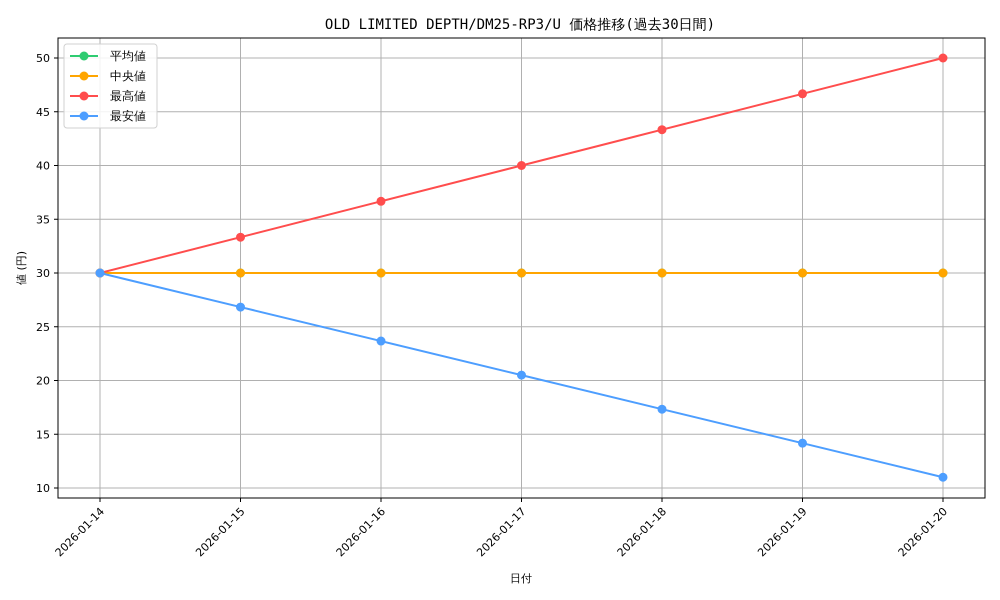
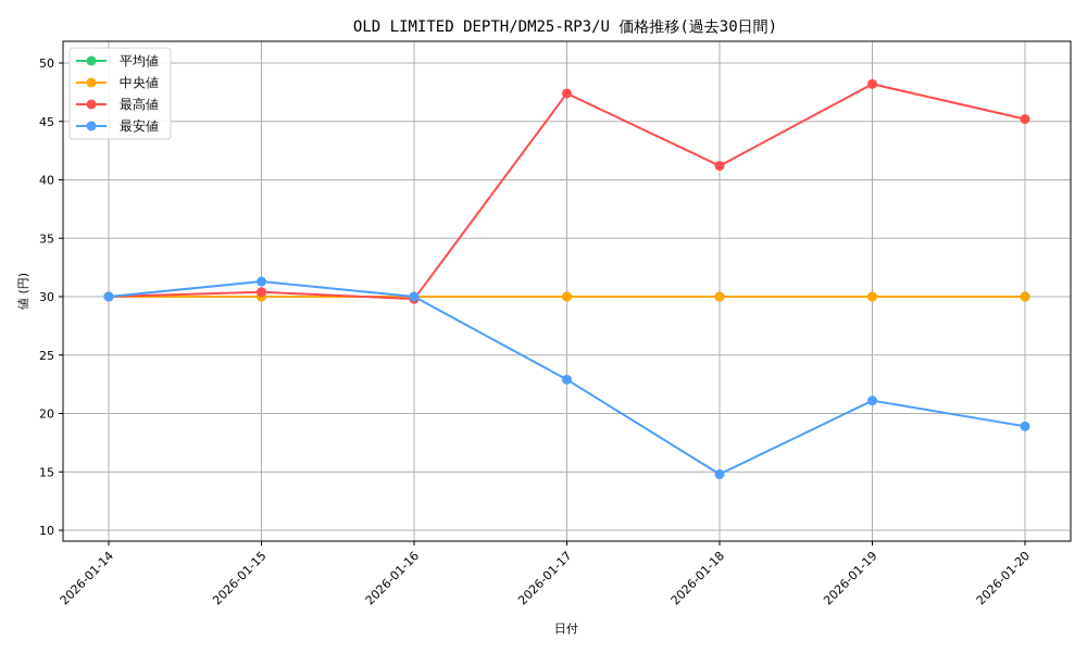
最高値/2026-01-15: 33.3 -> 30.4
最安値/2026-01-15: 26.8 -> 31.3
最高値/2026-01-16: 36.7 -> 29.8
最安値/2026-01-16: 23.7 -> 30.0
最高値/2026-01-17: 40.0 -> 47.4
最安値/2026-01-17: 20.5 -> 22.9
最高値/2026-01-18: 43.3 -> 41.2
最安値/2026-01-18: 17.3 -> 14.8
最高値/2026-01-19: 46.7 -> 48.2
最安値/2026-01-19: 14.2 -> 21.1
最高値/2026-01-20: 50.0 -> 45.2
最安値/2026-01-20: 11.0 -> 18.9
